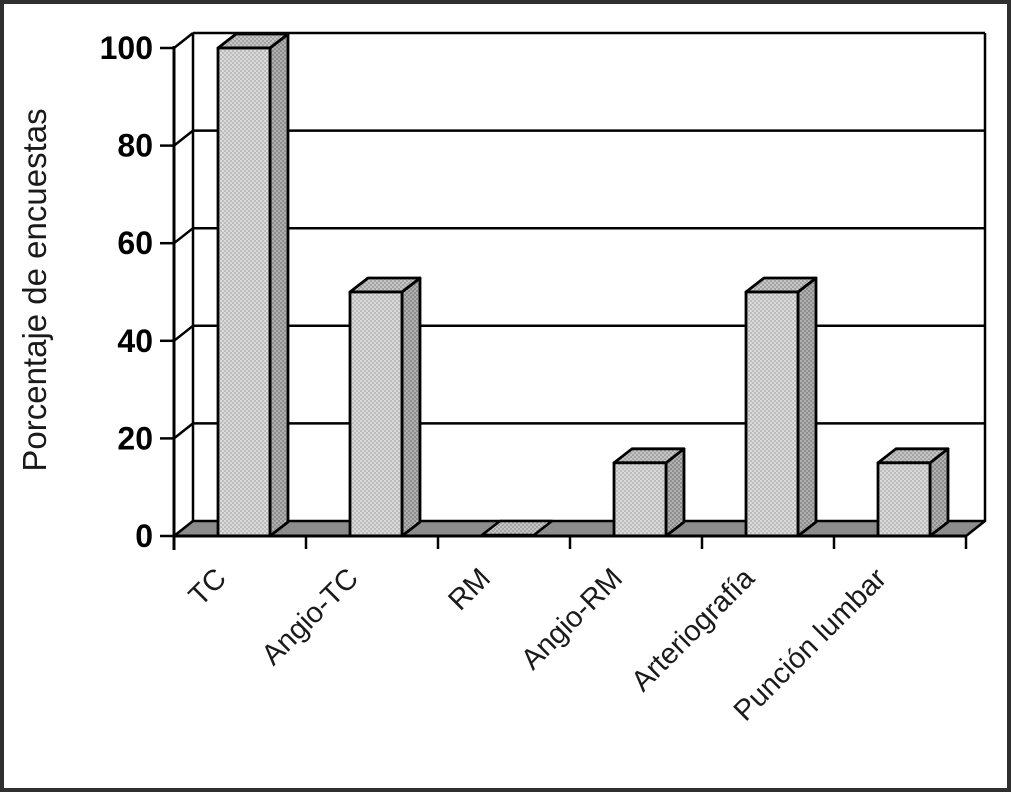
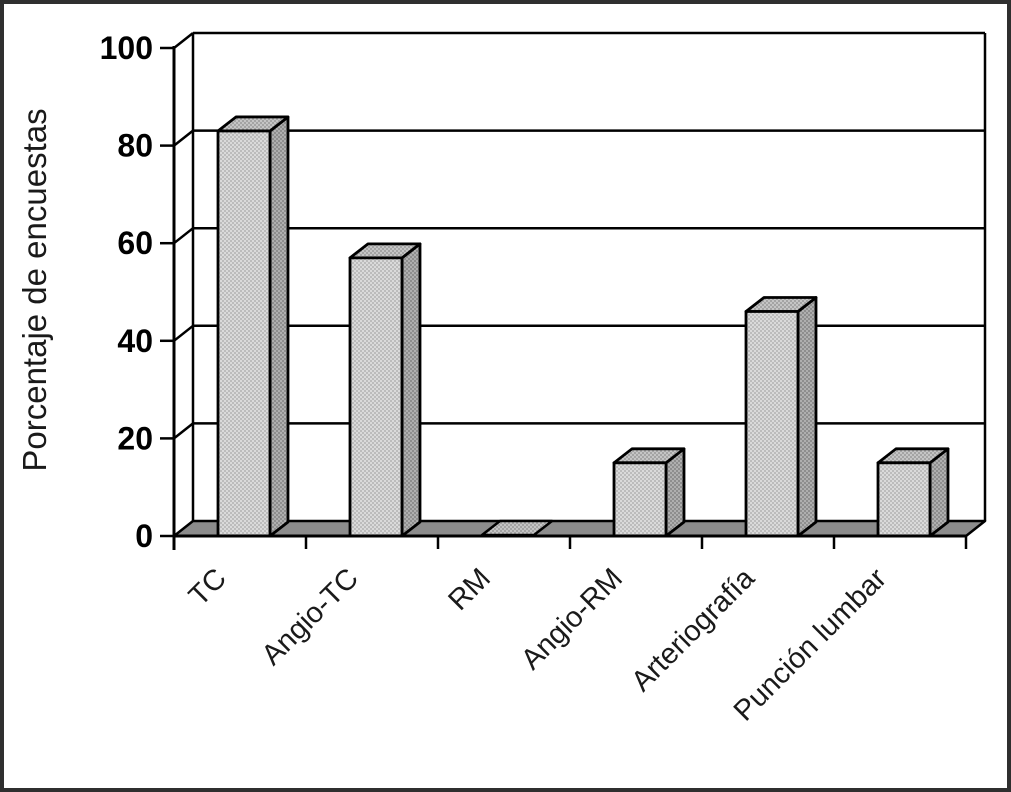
TC: 100 -> 83
Angio-TC: 50 -> 57
Arteriografía: 50 -> 46
